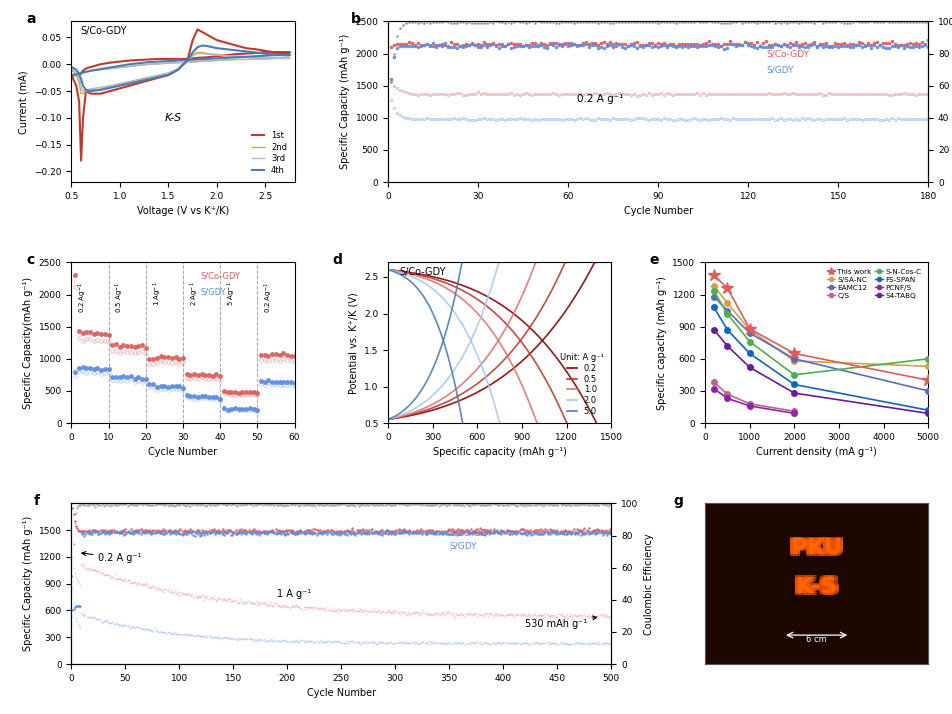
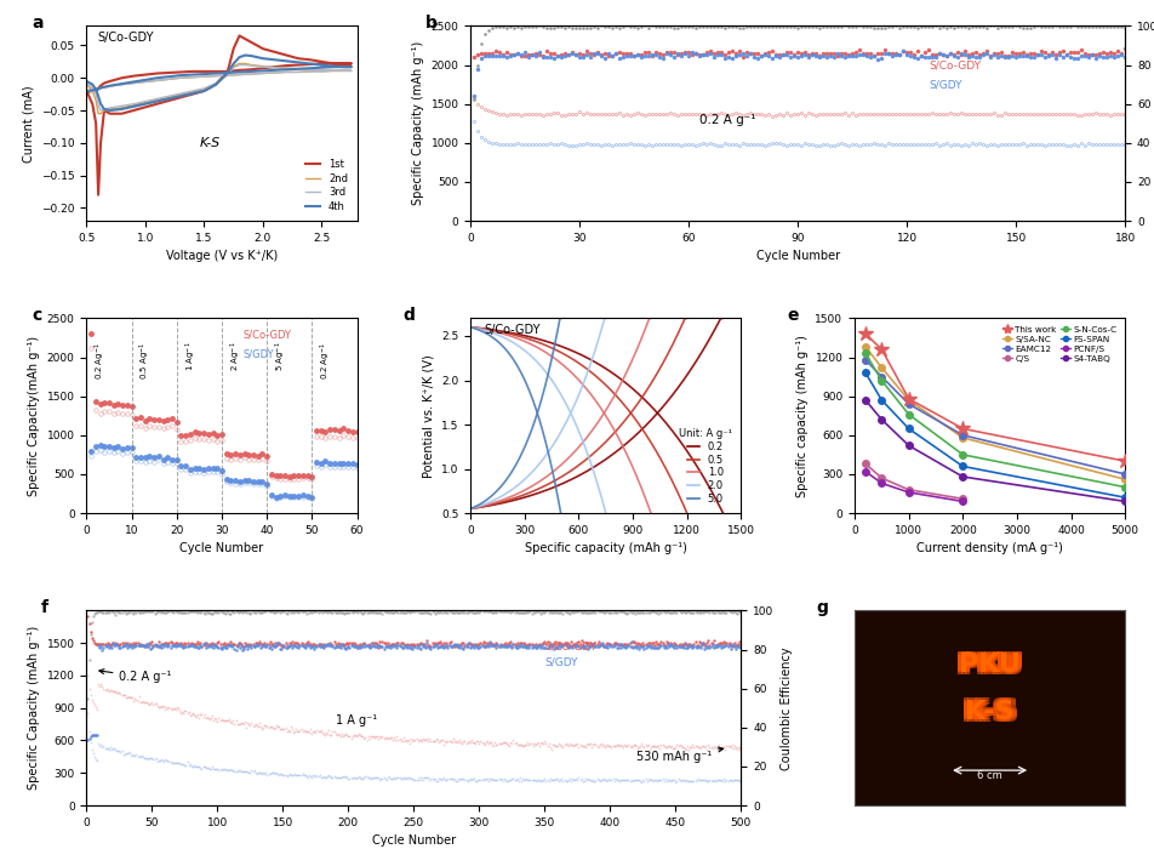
S/SA-NC/5000: 530 -> 260
S-N-Cos-C/5000: 600 -> 200
